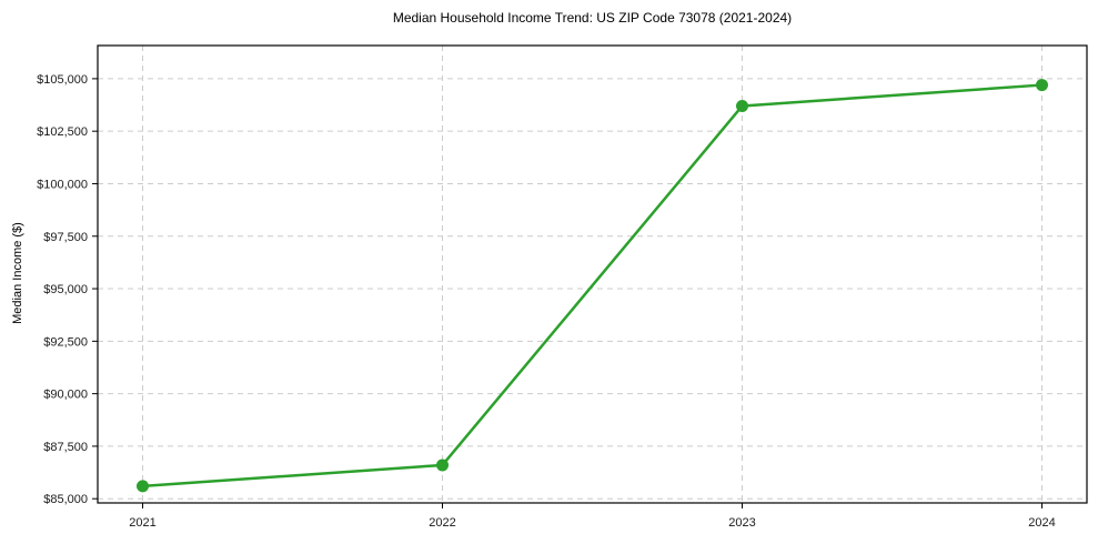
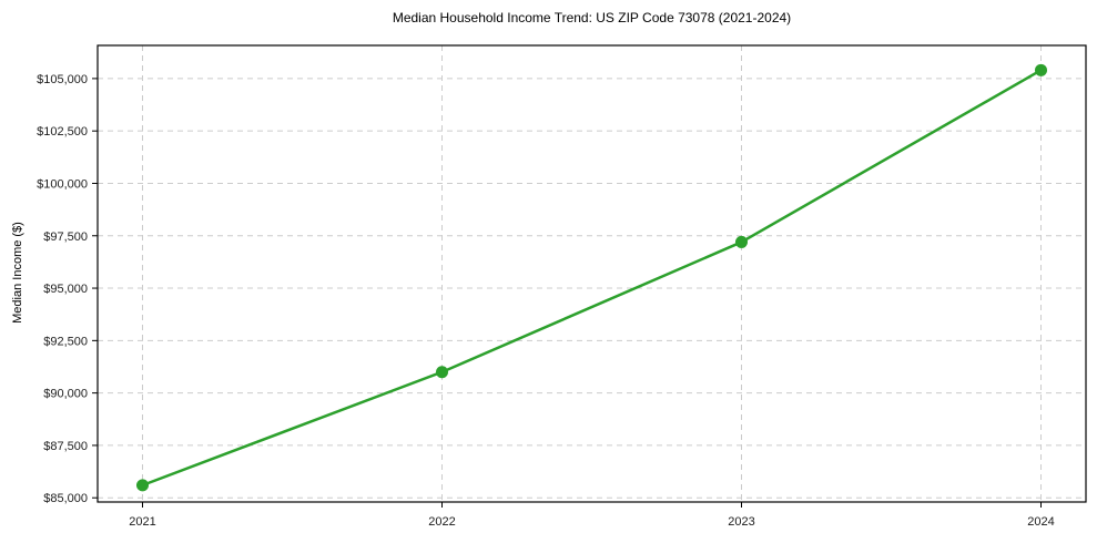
2022: $86600 -> $91000
2023: $103700 -> $97200
2024: $104700 -> $105400
